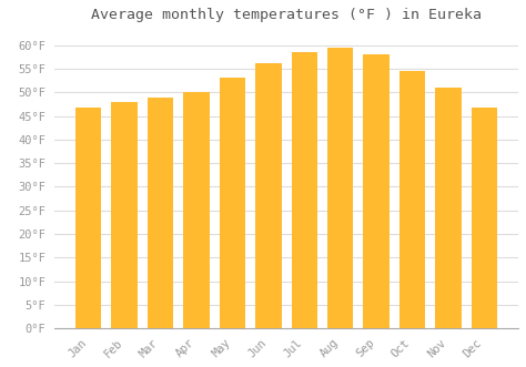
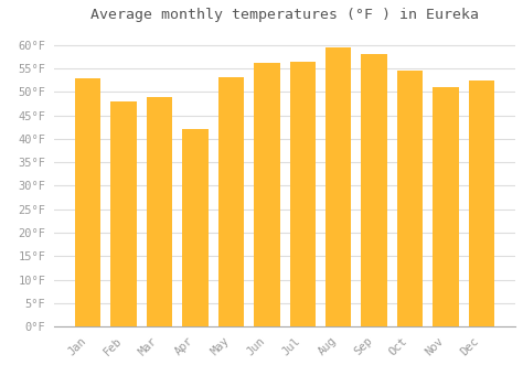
Jan: 46.8°F -> 53.0°F
Apr: 50.0°F -> 42.0°F
Jul: 58.6°F -> 56.5°F
Dec: 46.9°F -> 52.5°F
